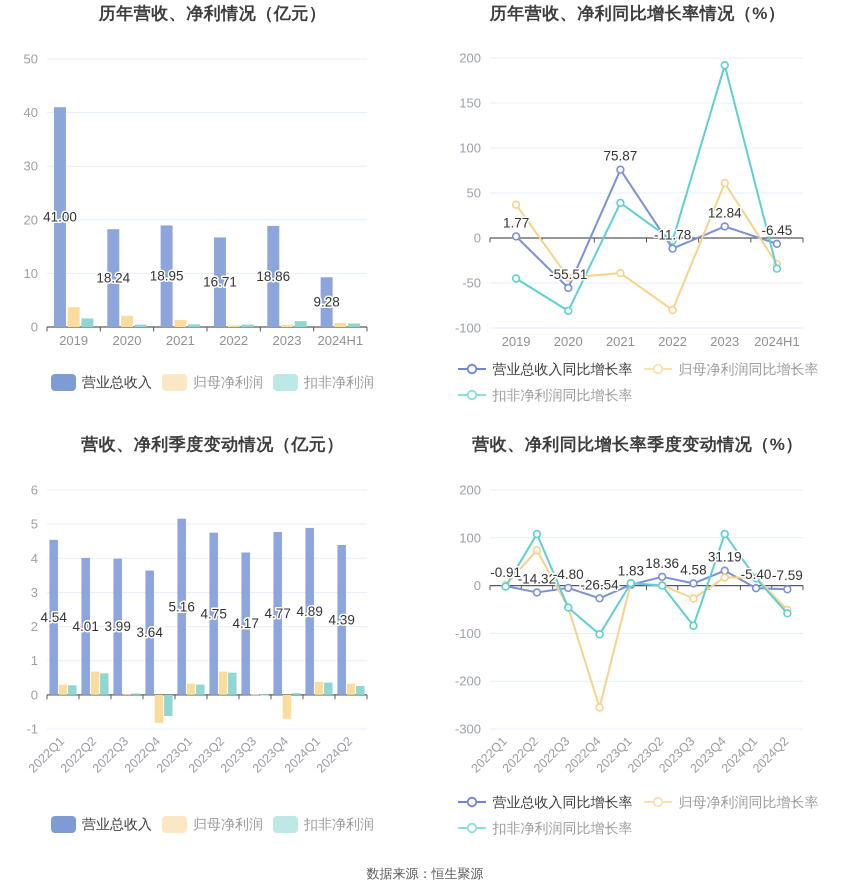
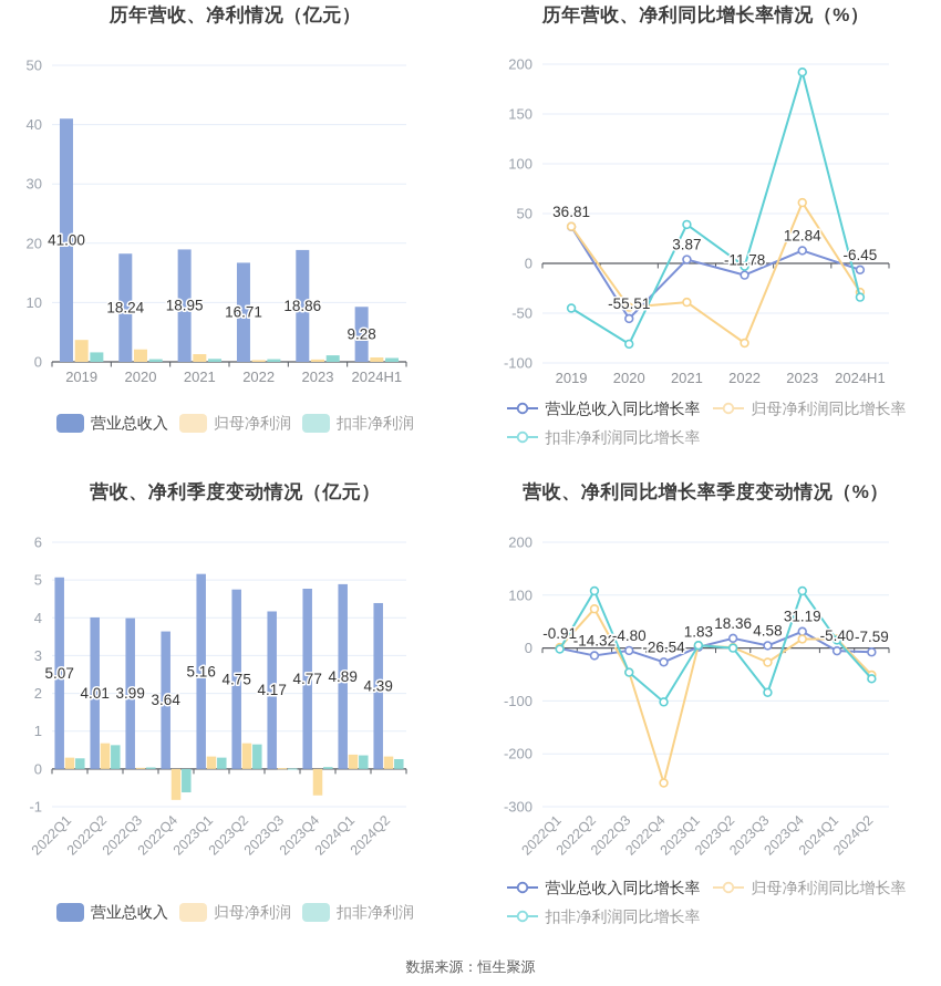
历年营收、净利同比增长率情况（%）/营业总收入同比增长率/2019: 1.77 -> 36.81
历年营收、净利同比增长率情况（%）/营业总收入同比增长率/2021: 75.87 -> 3.87
营收、净利季度变动情况（亿元）/营业总收入/2022Q1: 4.54 -> 5.07
